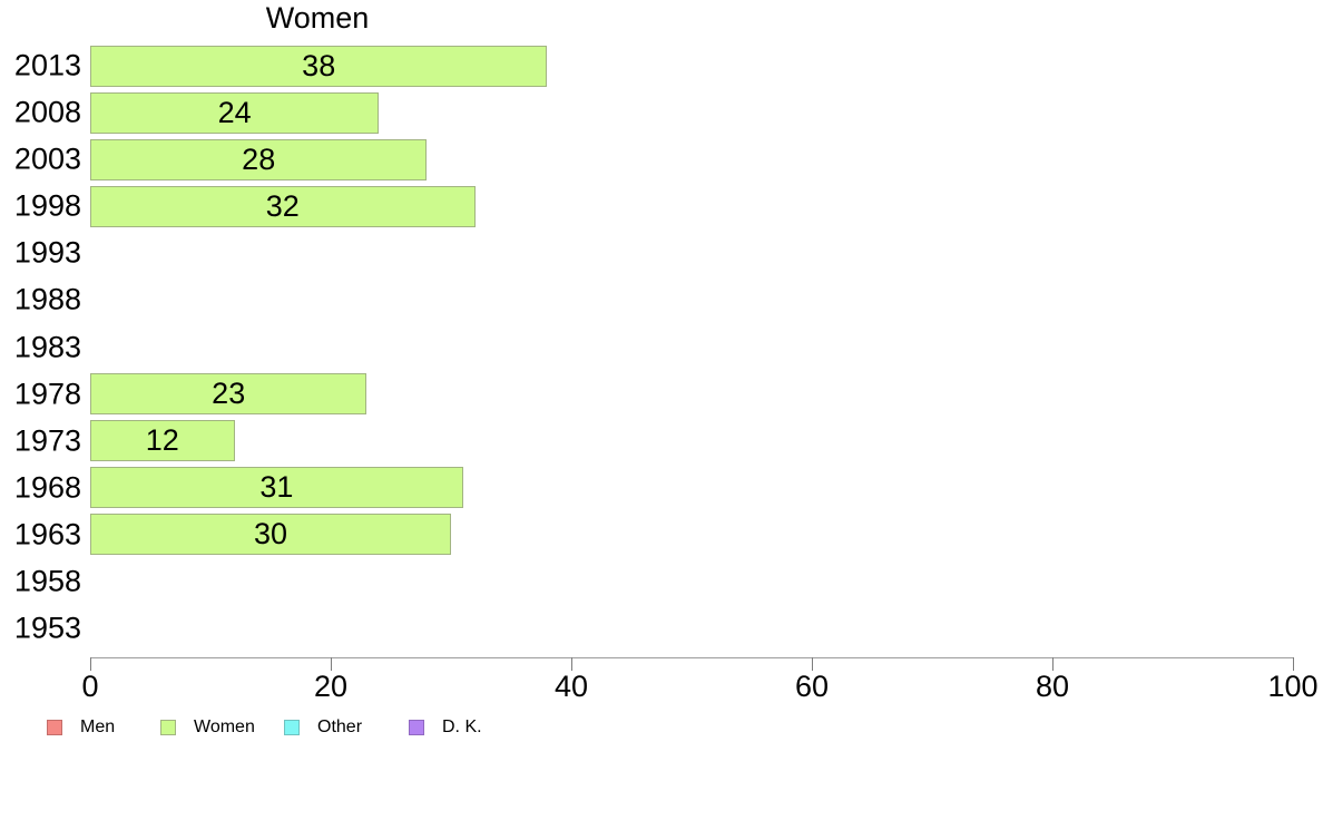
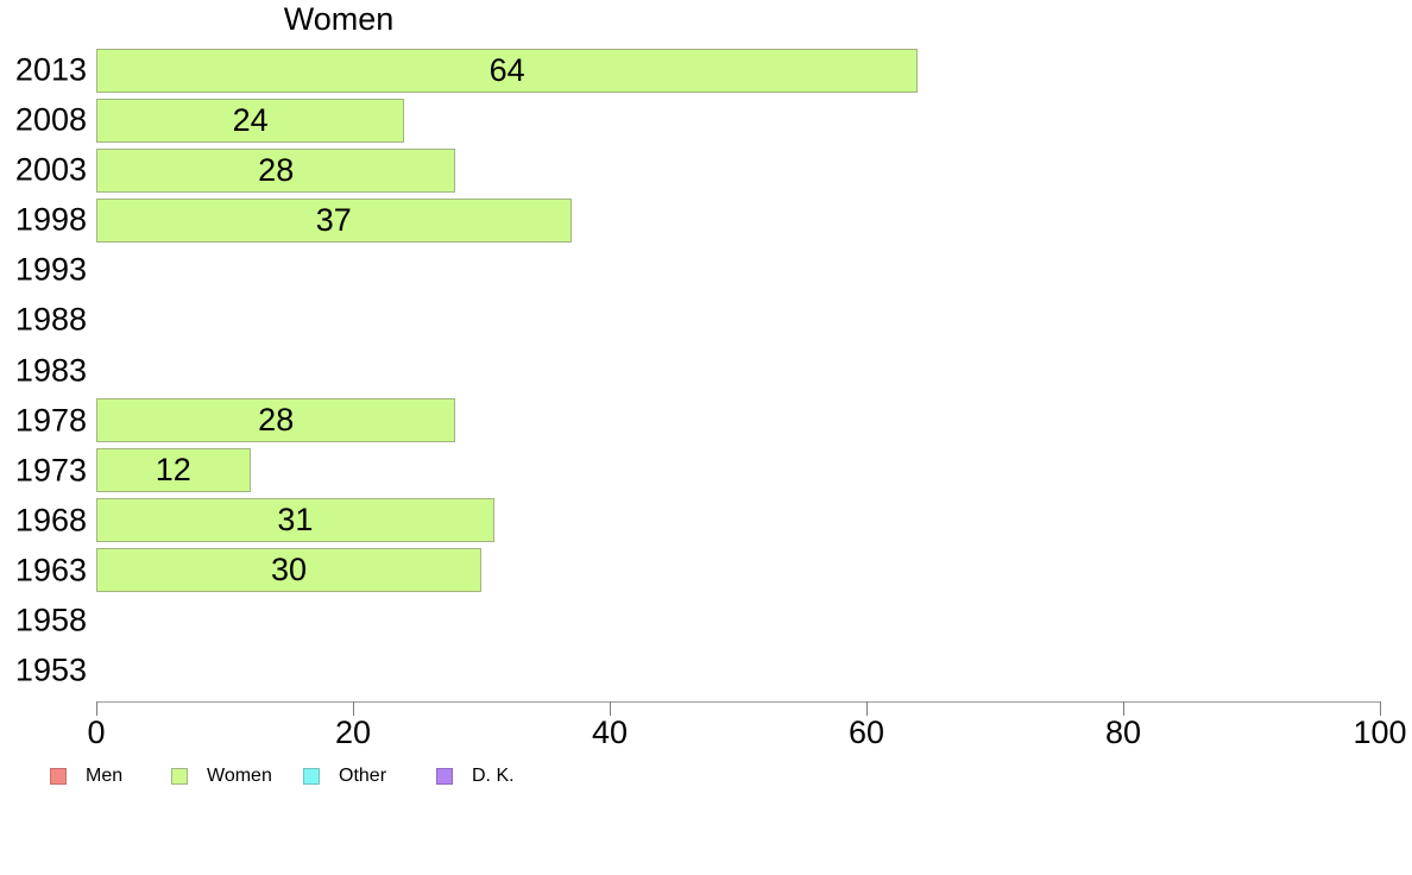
2013: 38 -> 64
1998: 32 -> 37
1978: 23 -> 28
